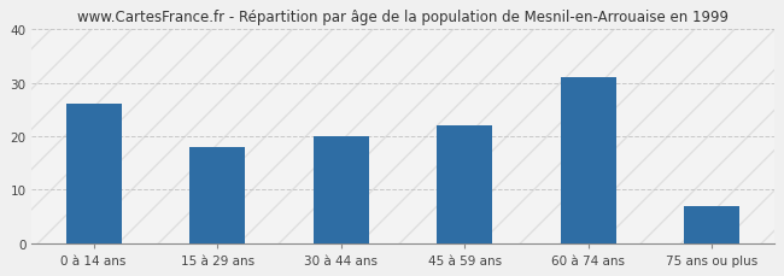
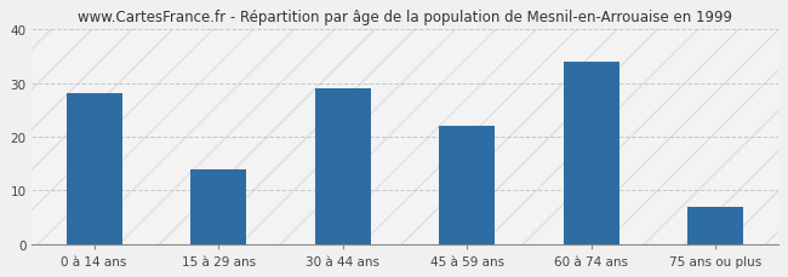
0 à 14 ans: 26 -> 28
15 à 29 ans: 18 -> 14
30 à 44 ans: 20 -> 29
60 à 74 ans: 31 -> 34
